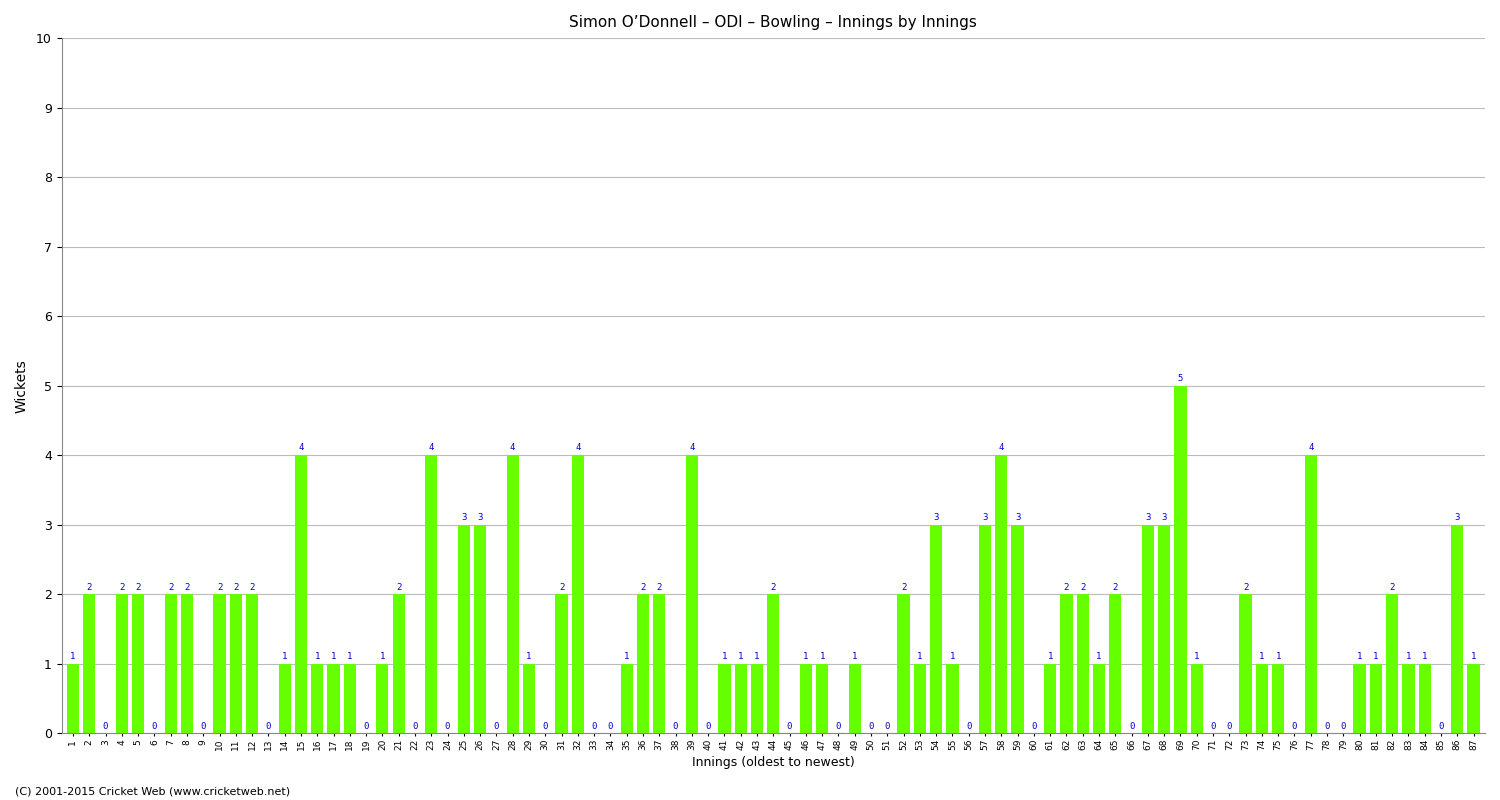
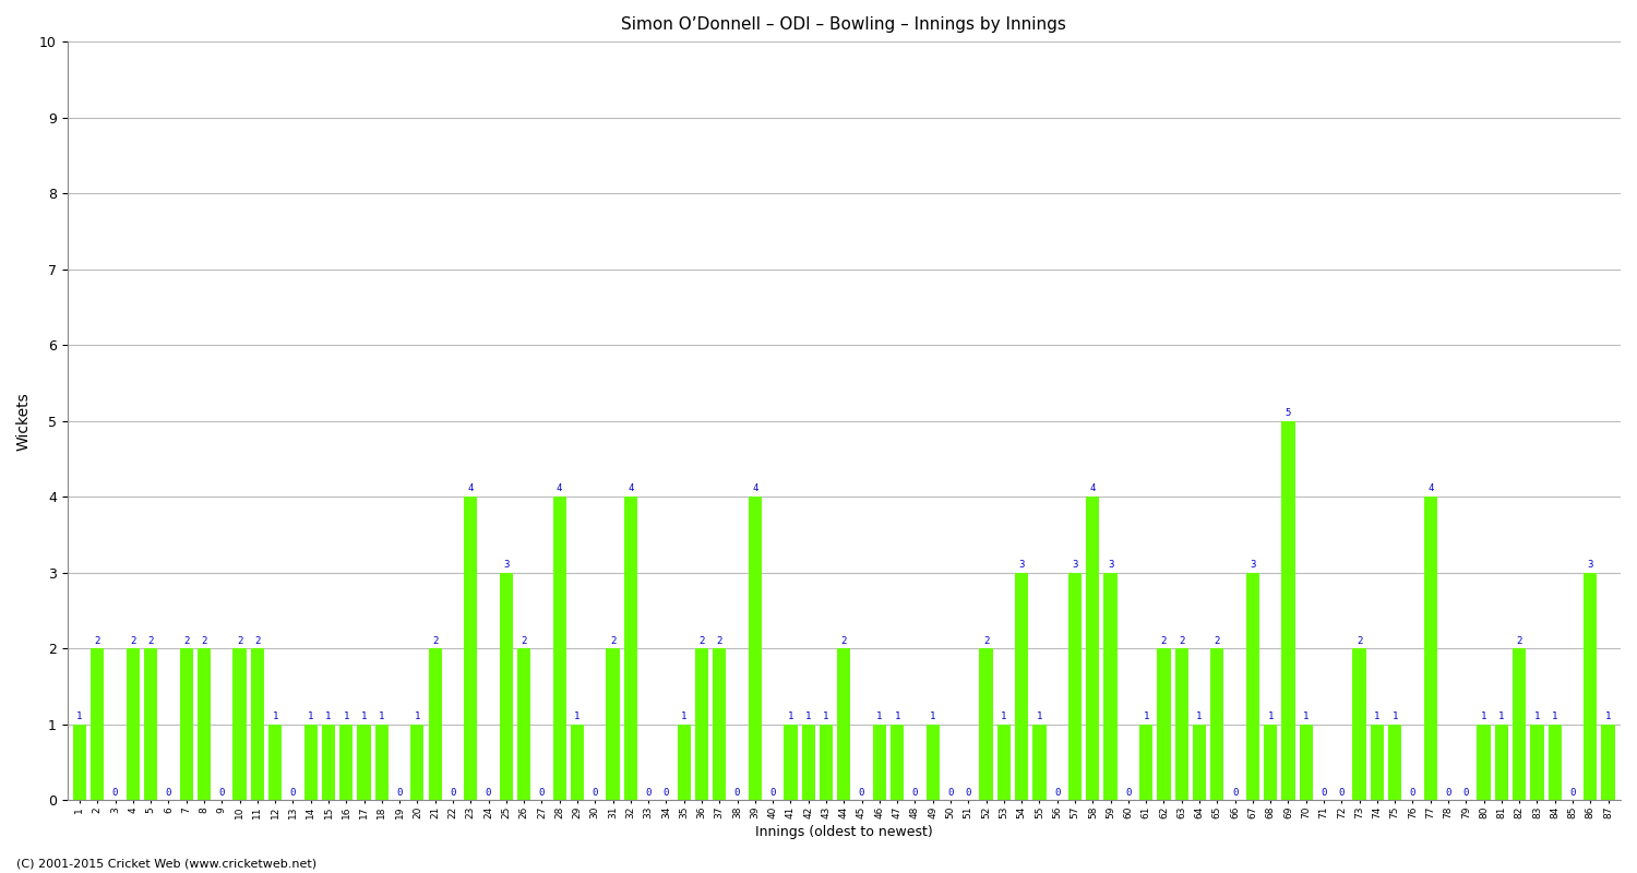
12: 2 -> 1
15: 4 -> 1
26: 3 -> 2
68: 3 -> 1
